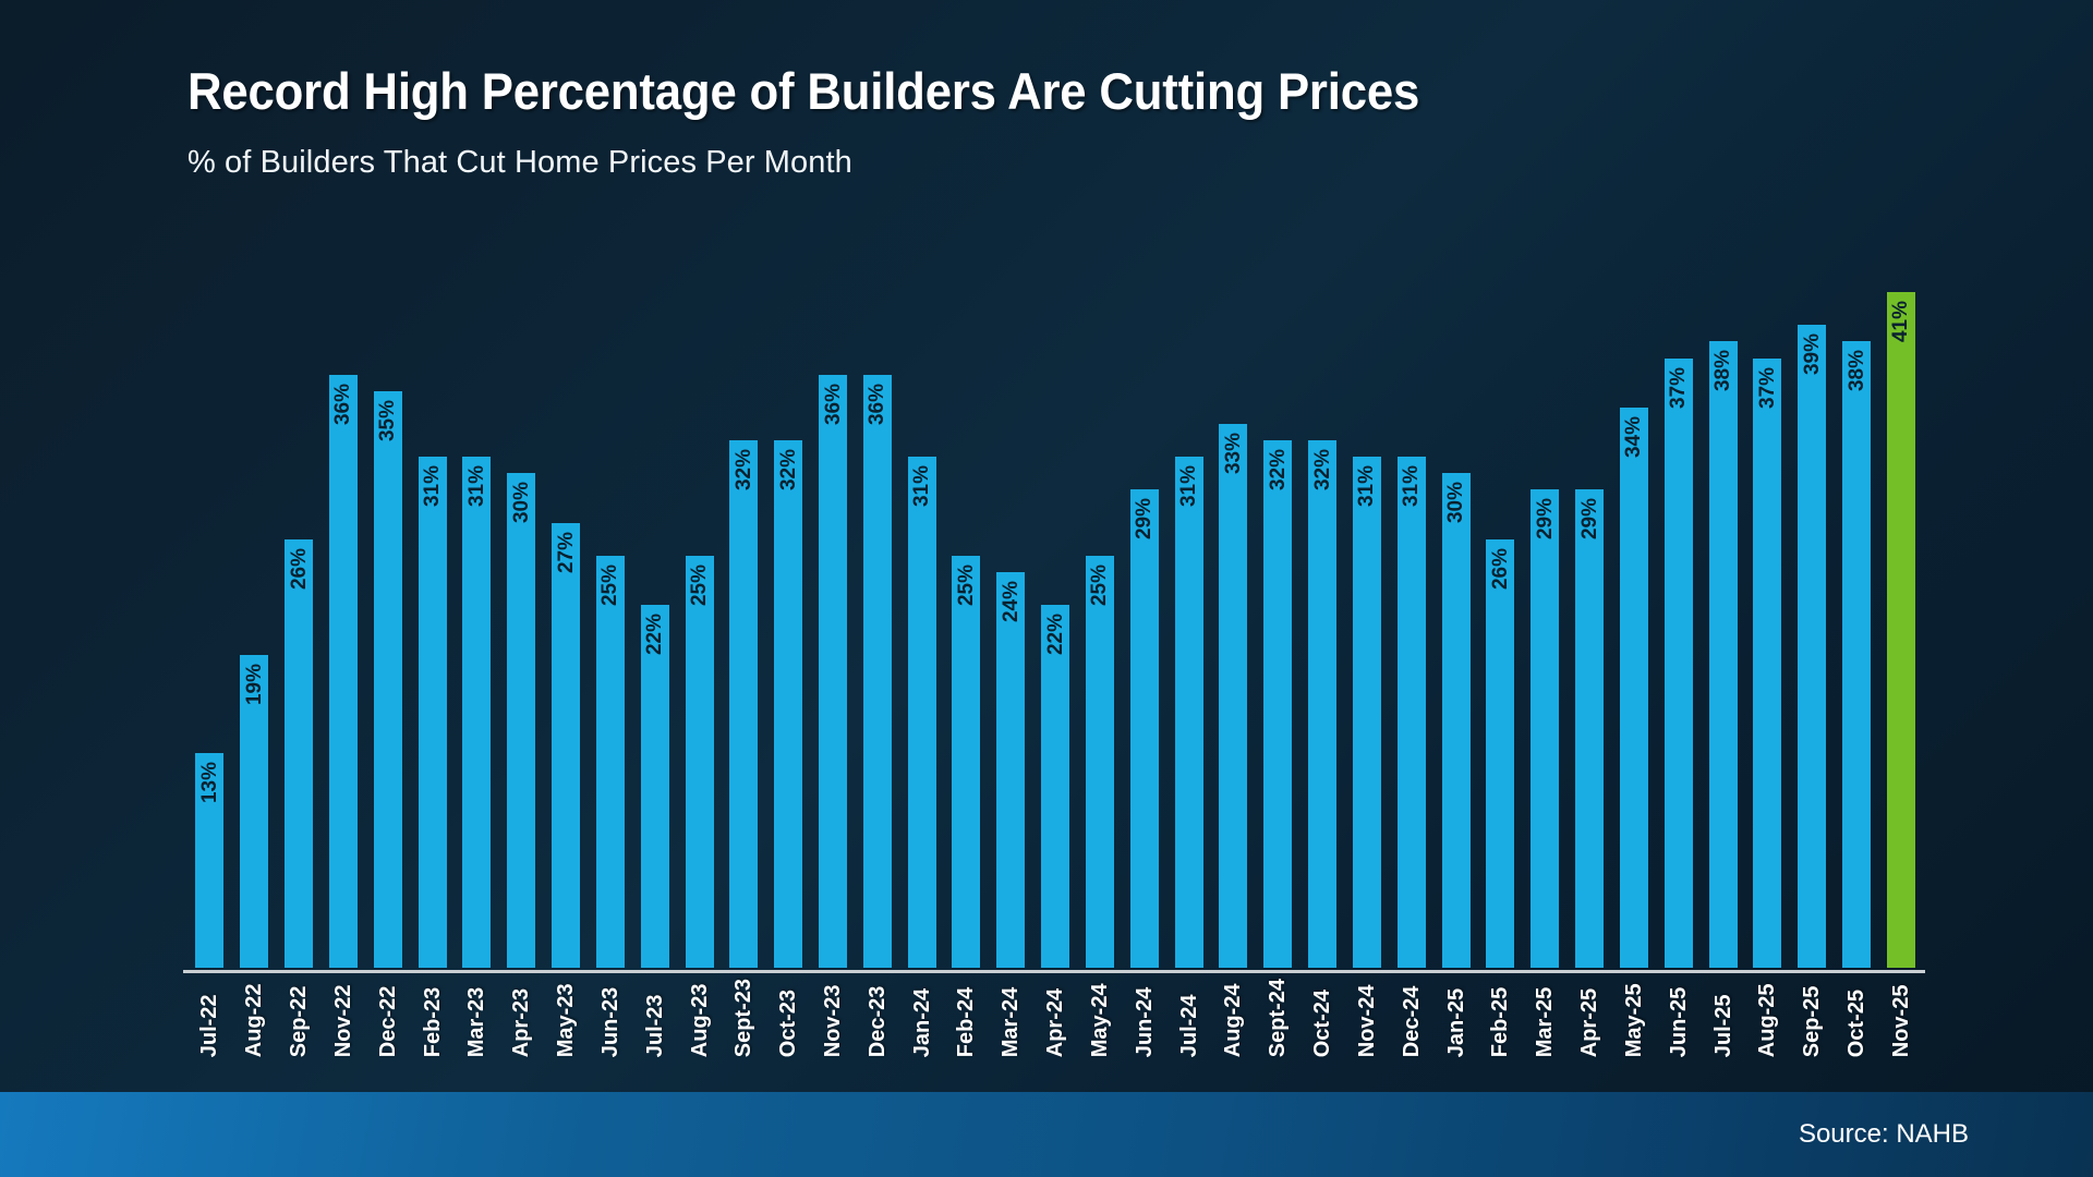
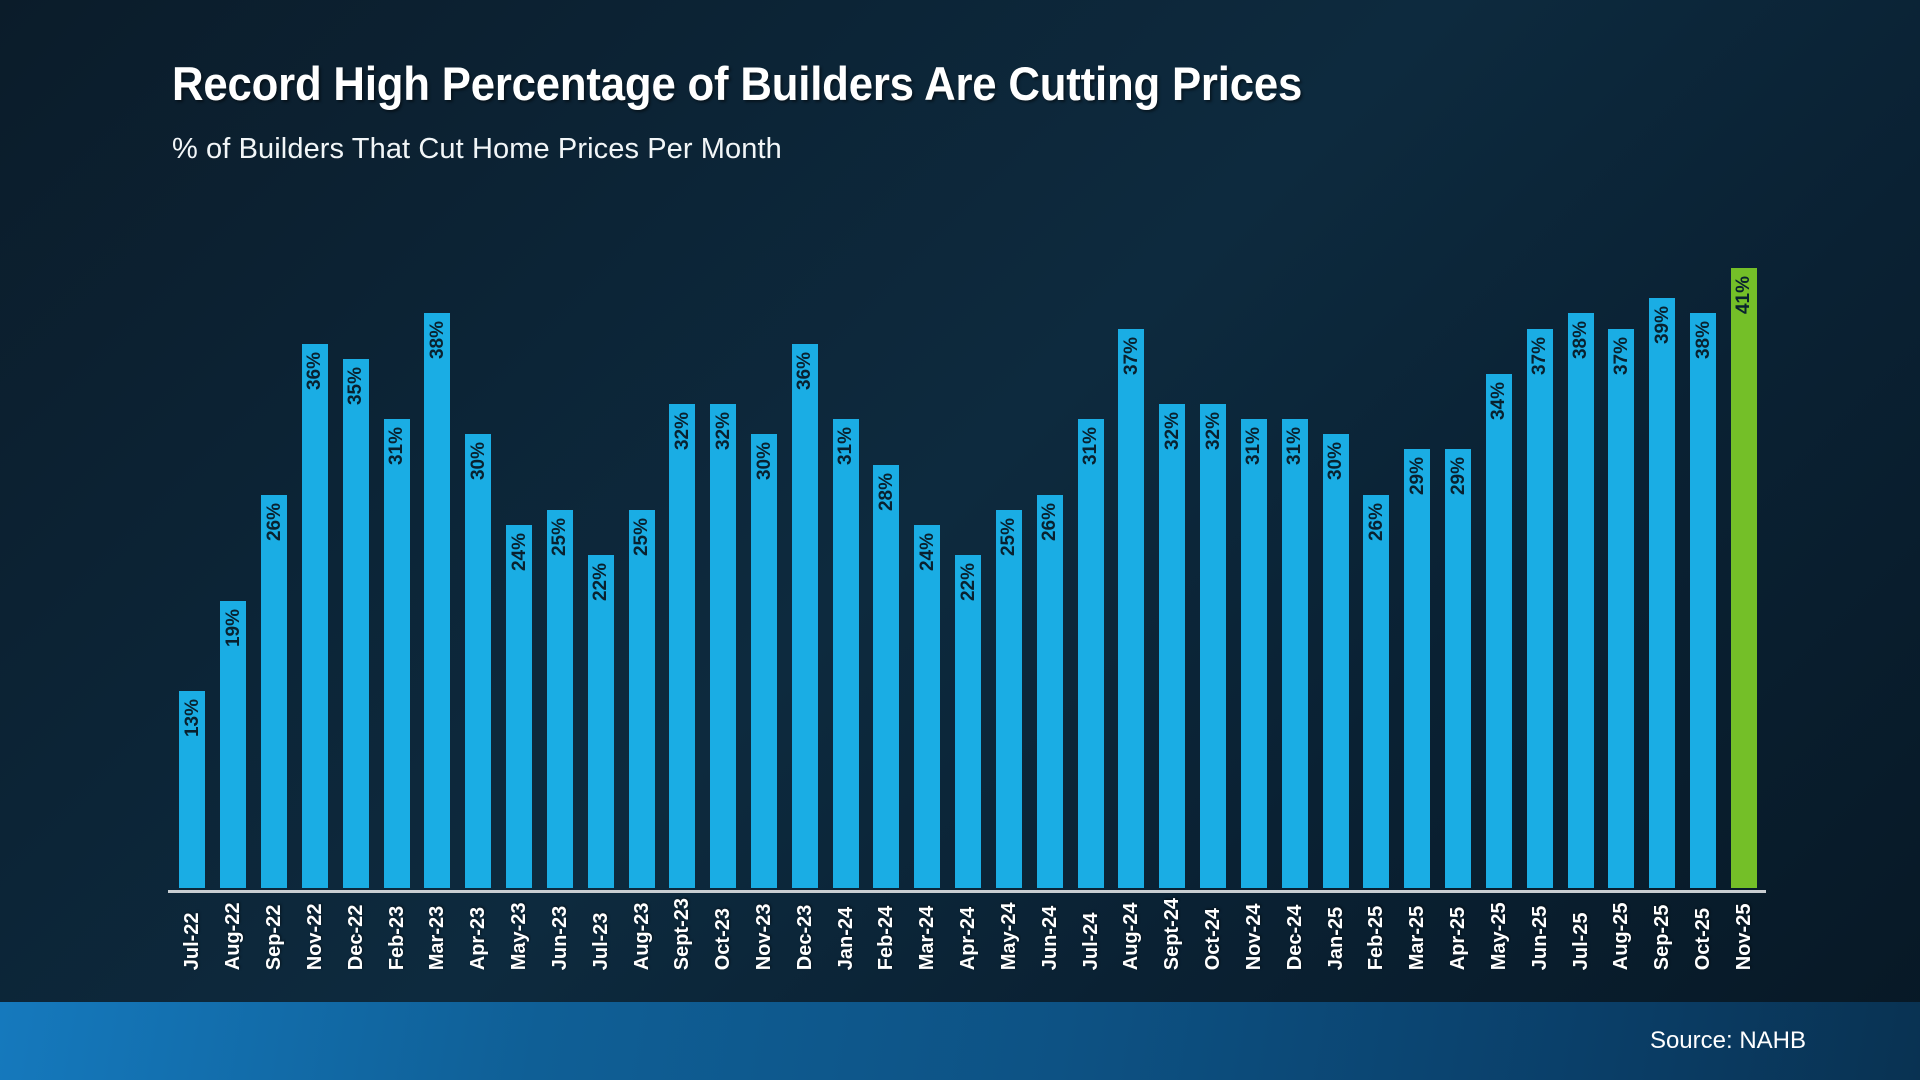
Mar-23: 31% -> 38%
May-23: 27% -> 24%
Nov-23: 36% -> 30%
Feb-24: 25% -> 28%
Jun-24: 29% -> 26%
Aug-24: 33% -> 37%
